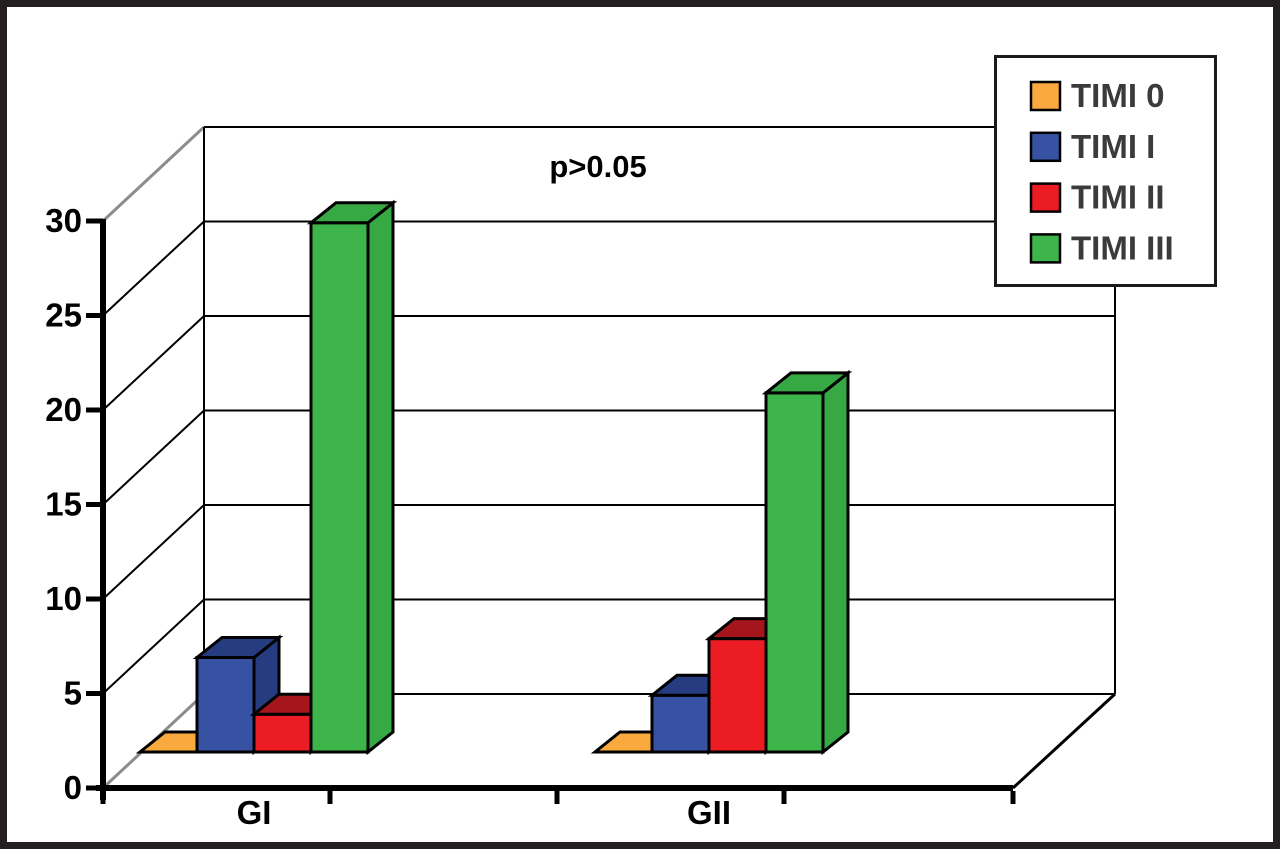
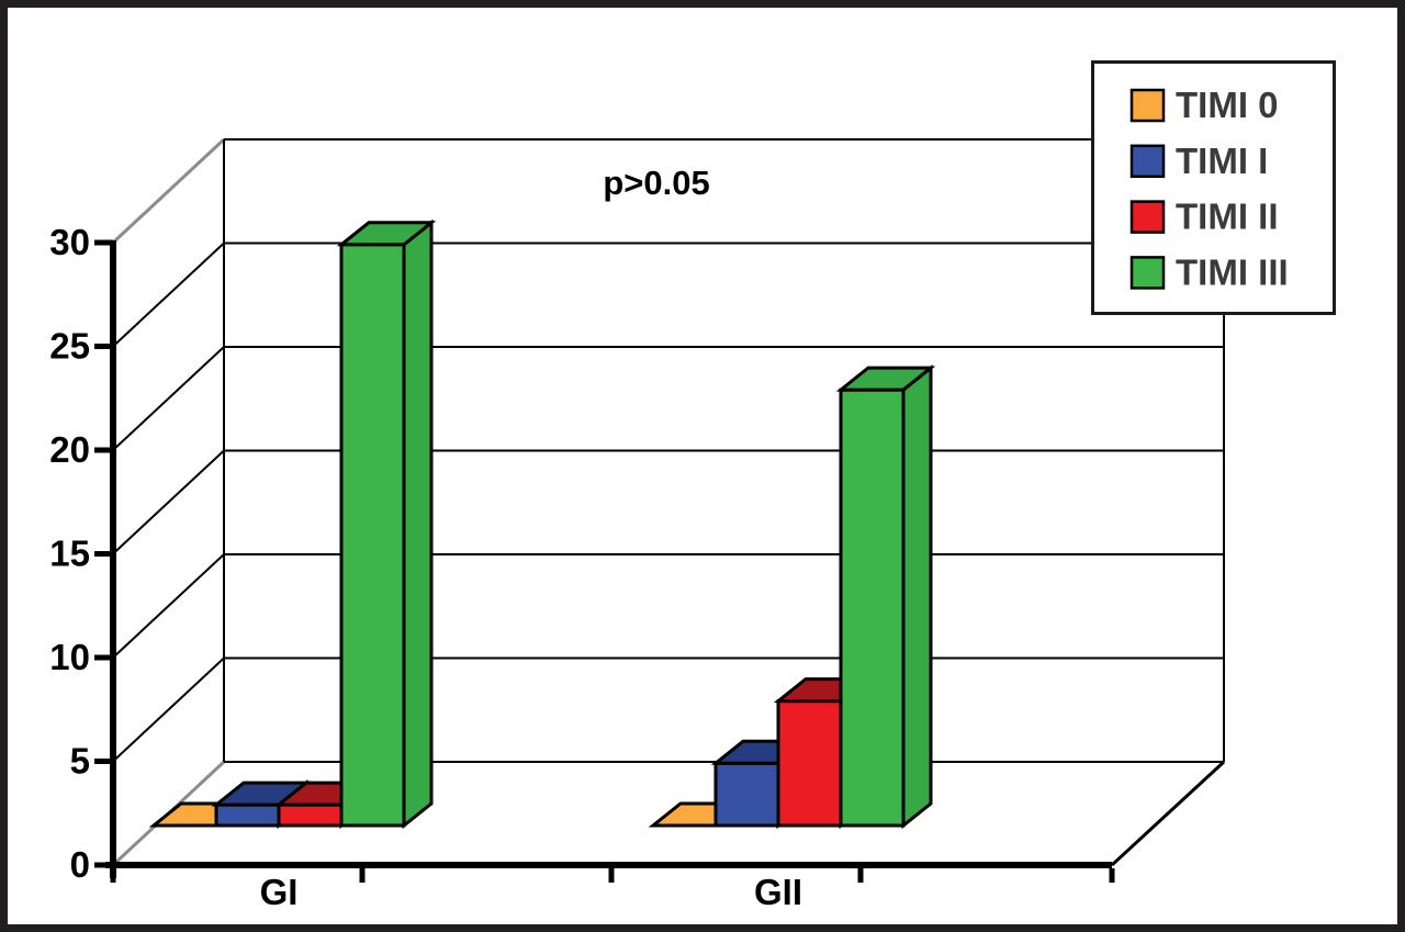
TIMI I/GI: 5 -> 1
TIMI II/GI: 2 -> 1
TIMI III/GII: 19 -> 21
